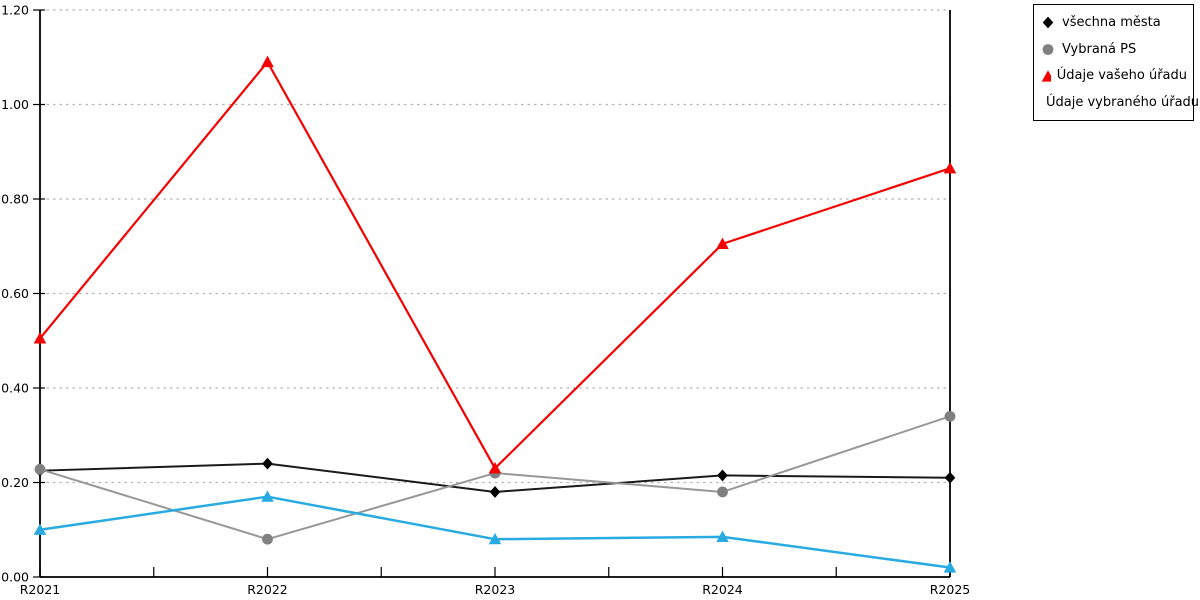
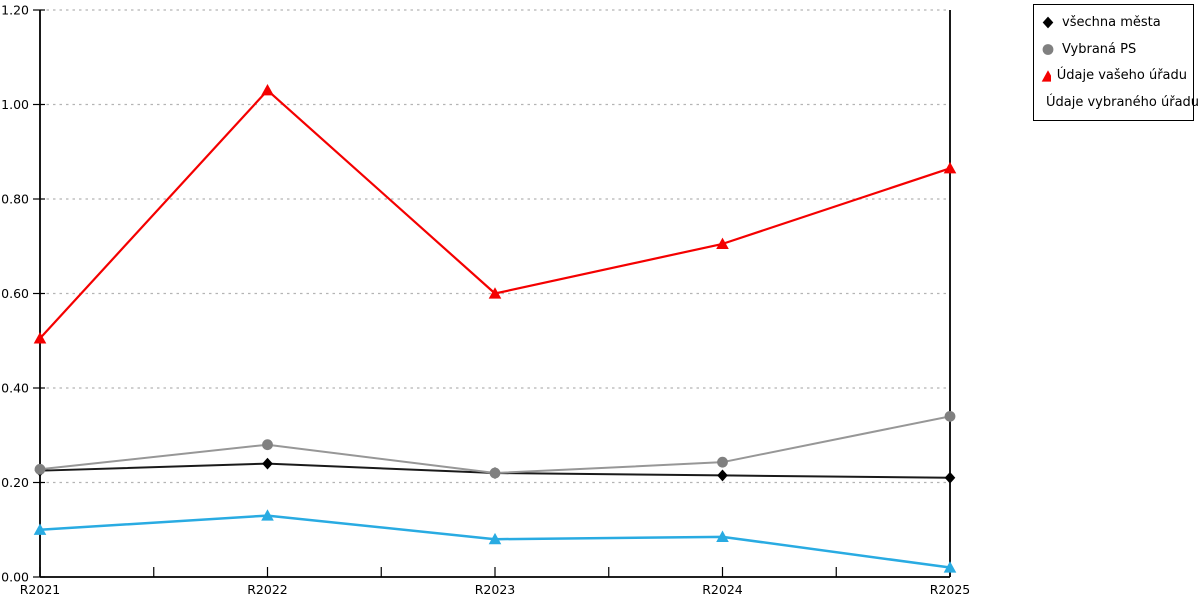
Vybraná PS/R2022: 0.08 -> 0.28
Údaje vašeho úřadu/R2022: 1.09 -> 1.03
Údaje vybraného úřadu/R2022: 0.17 -> 0.13
všechna města/R2023: 0.18 -> 0.22
Údaje vašeho úřadu/R2023: 0.23 -> 0.60
Vybraná PS/R2024: 0.18 -> 0.24
